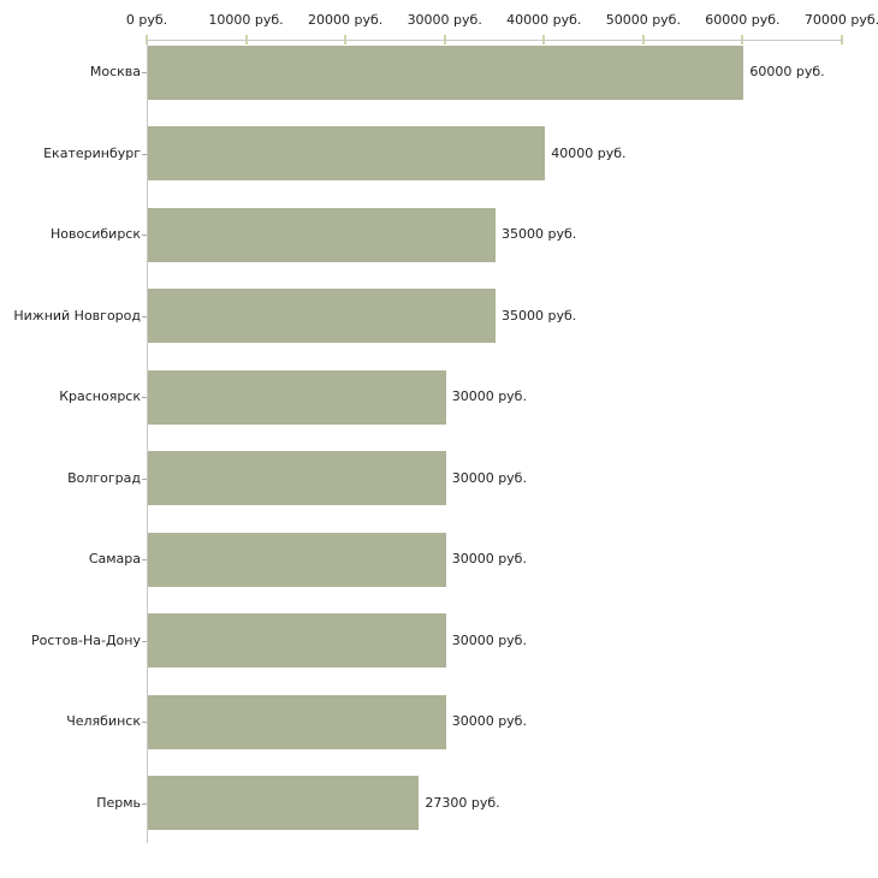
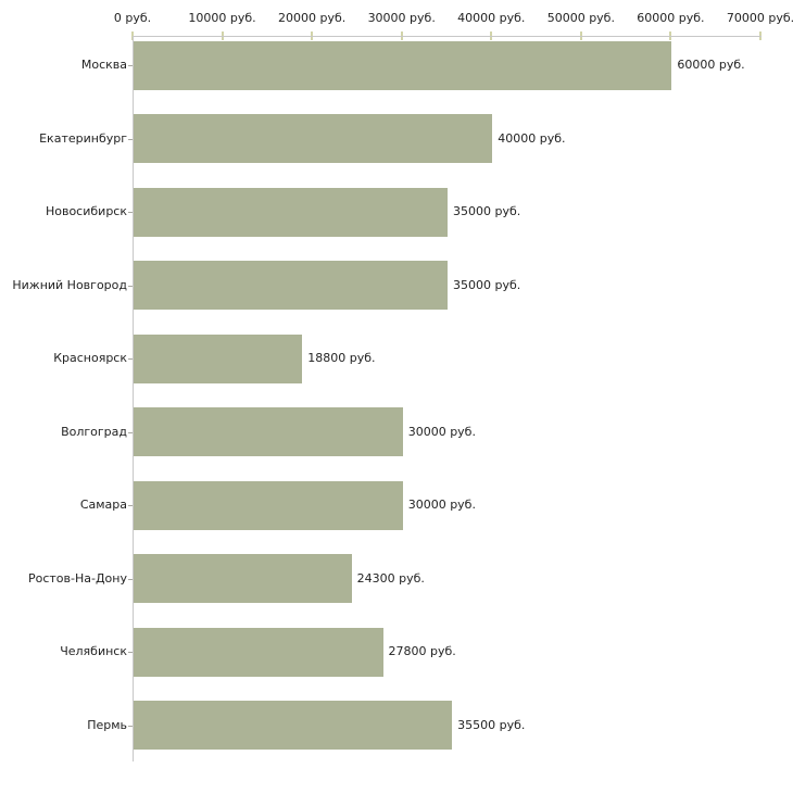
Красноярск: 30000 -> 18800
Ростов-На-Дону: 30000 -> 24300
Челябинск: 30000 -> 27800
Пермь: 27300 -> 35500
